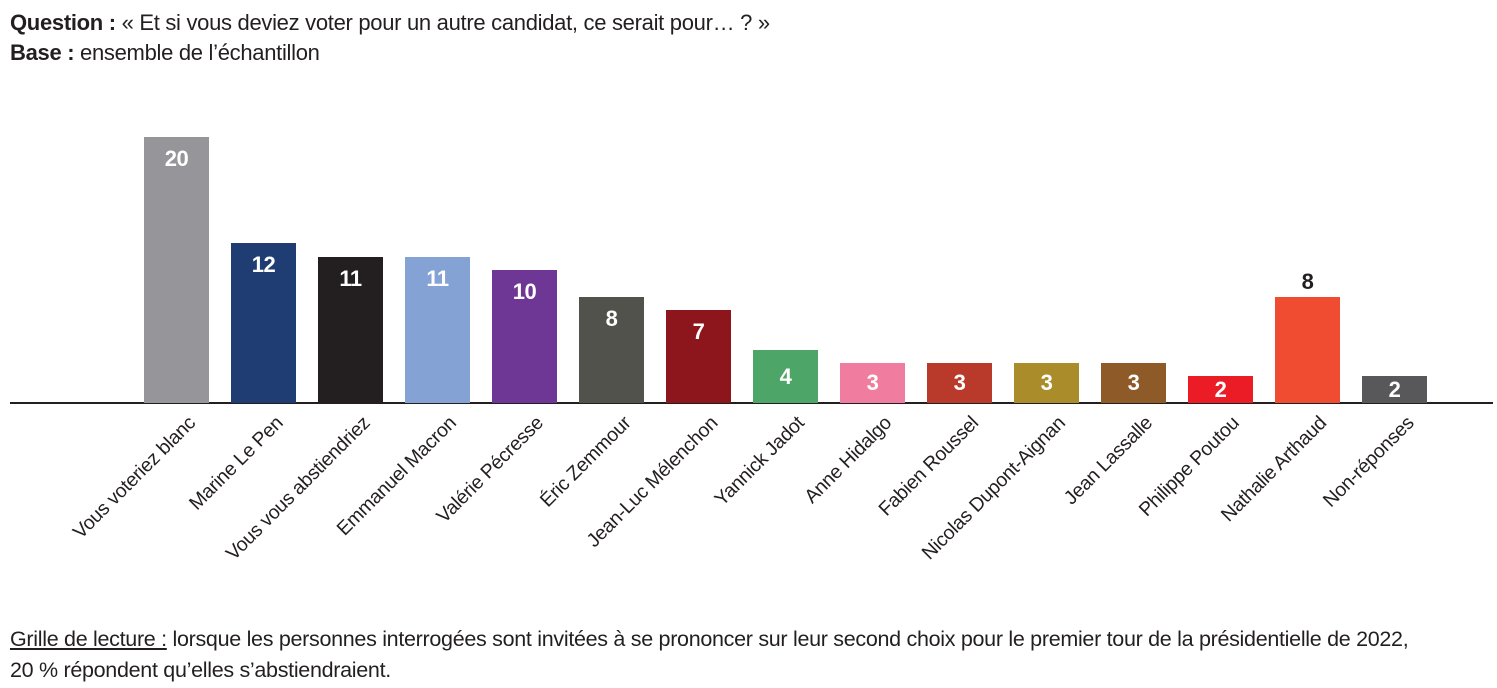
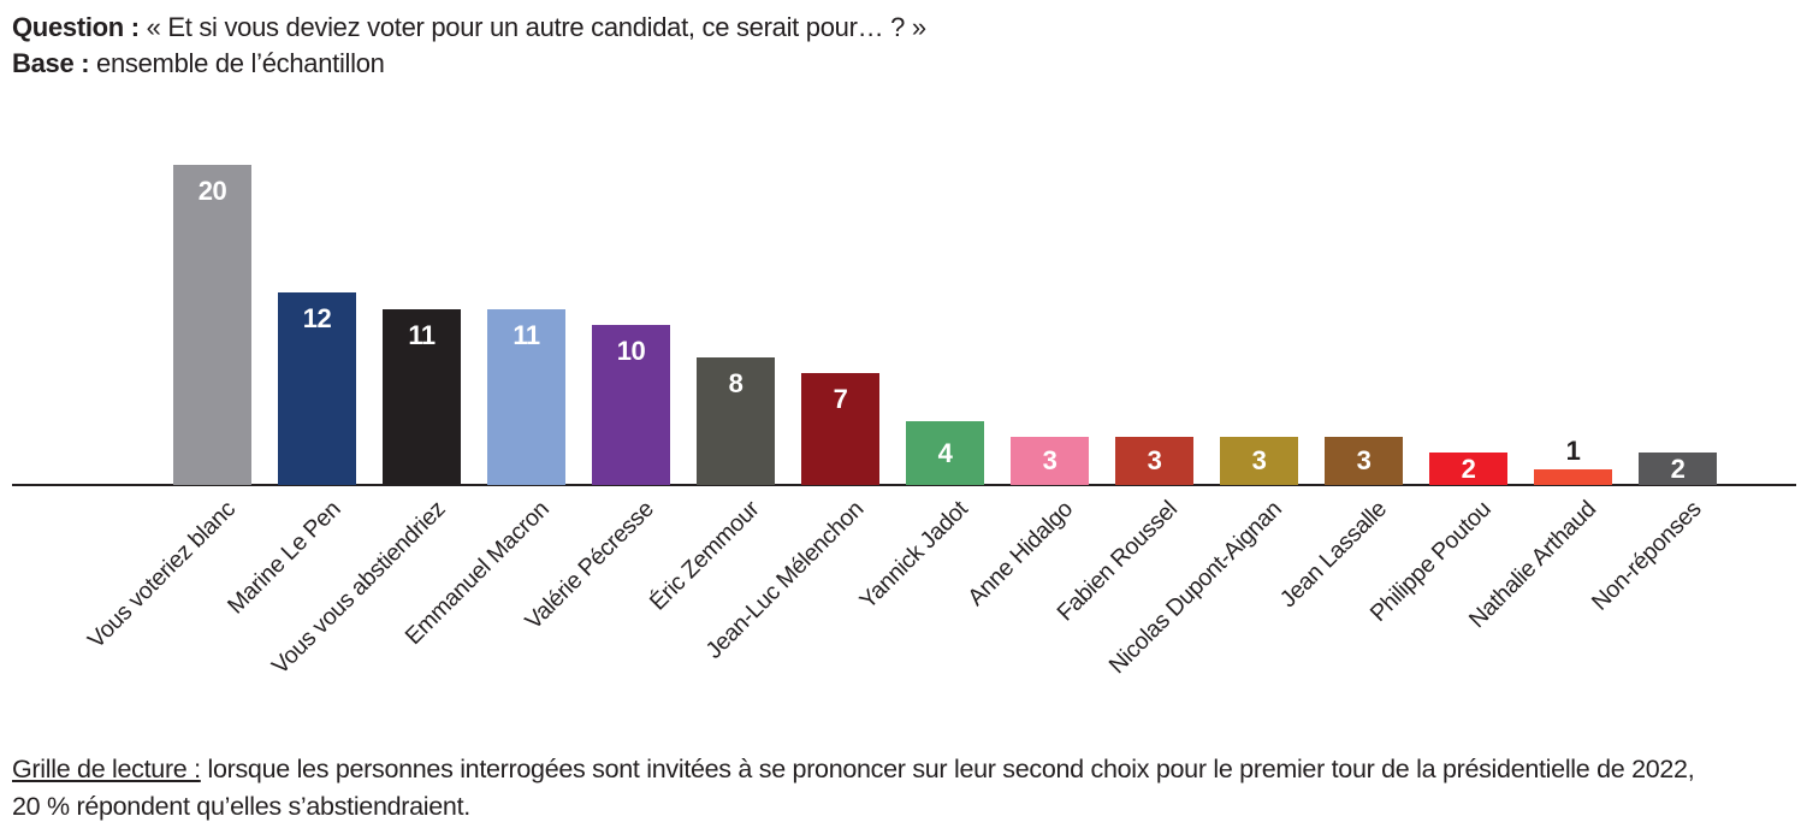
Nathalie Arthaud: 8 -> 1
